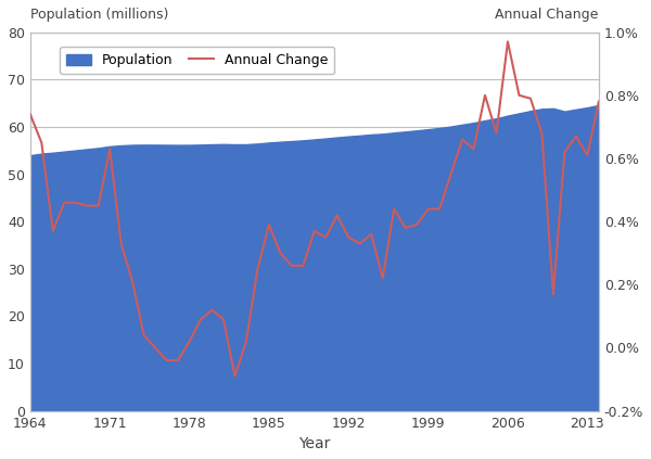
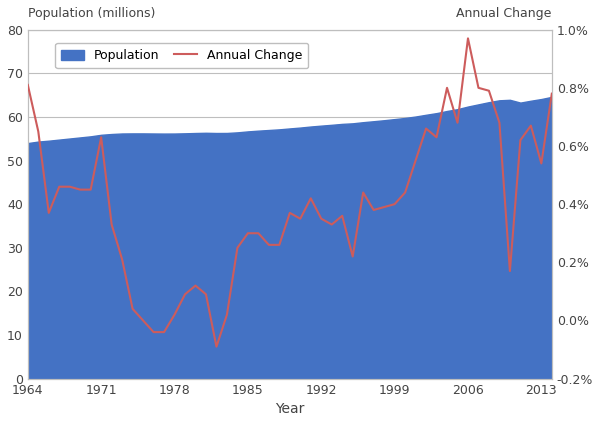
Annual Change/1964: 0.74% -> 0.81%
Annual Change/1985: 0.39% -> 0.30%
Annual Change/1999: 0.44% -> 0.40%
Annual Change/2013: 0.61% -> 0.54%
